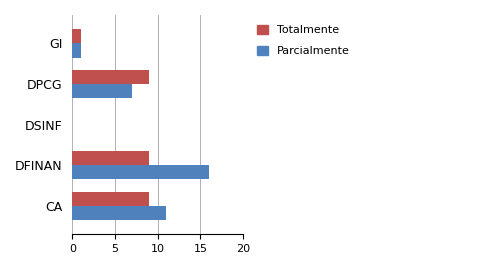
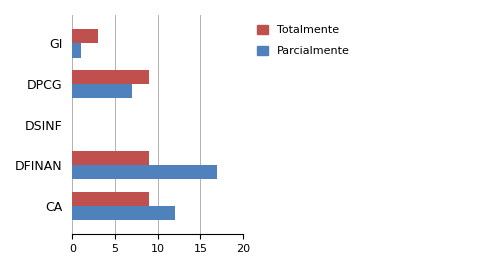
Totalmente/GI: 1 -> 3
Parcialmente/DFINAN: 16 -> 17
Parcialmente/CA: 11 -> 12
